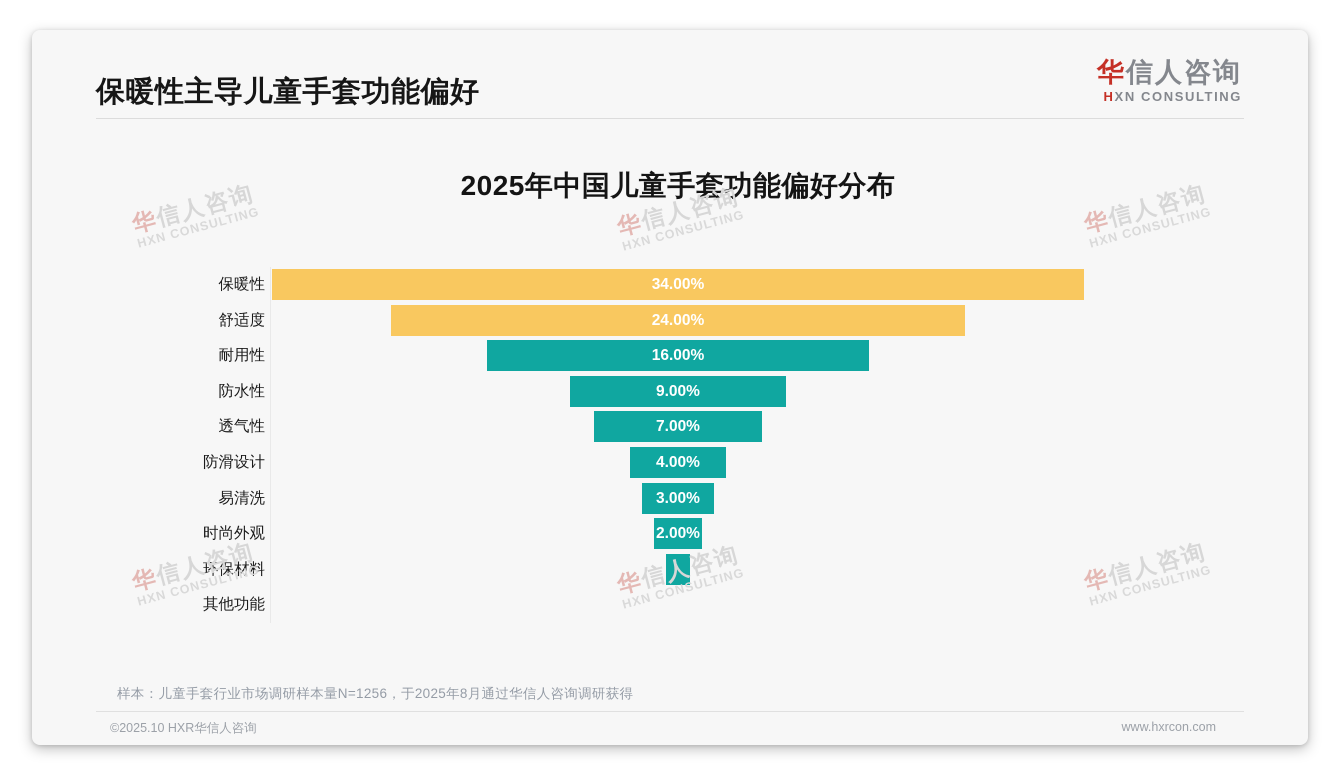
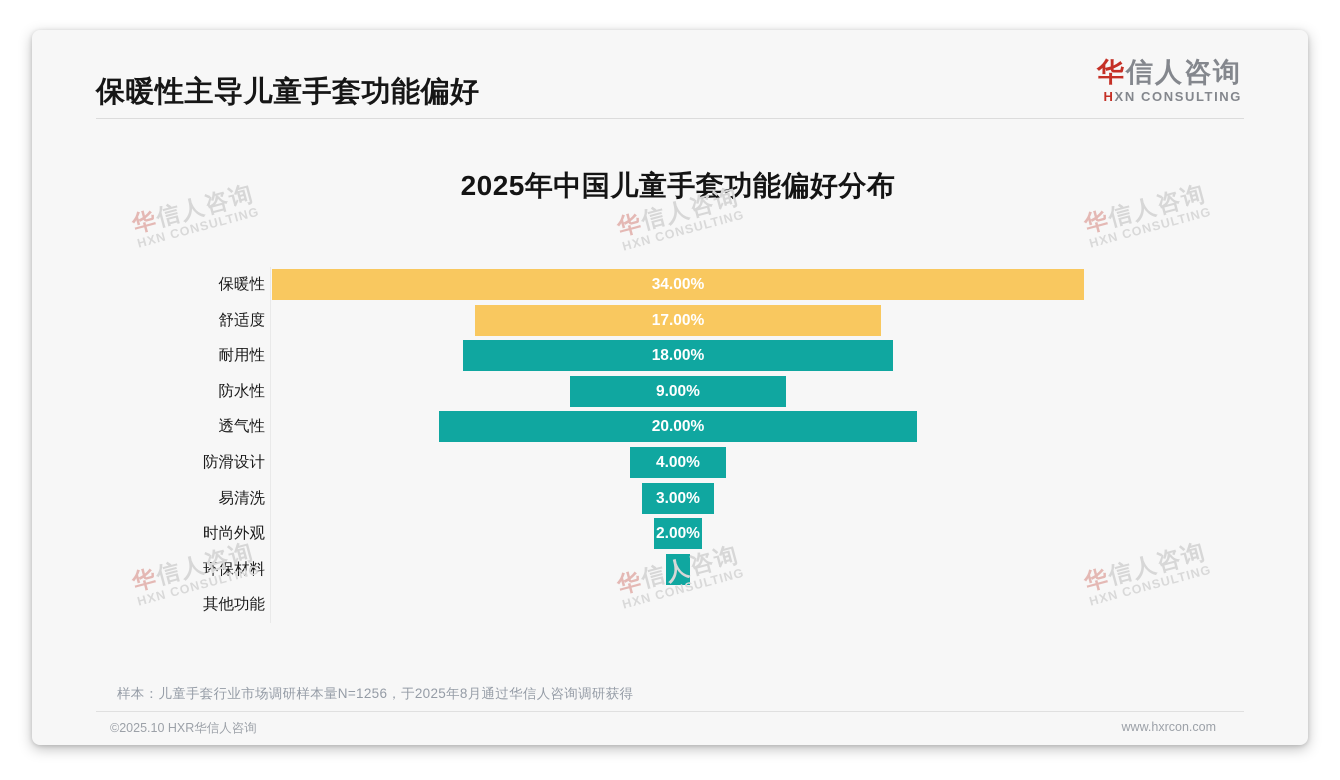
舒适度: 24.00% -> 17.00%
耐用性: 16.00% -> 18.00%
透气性: 7.00% -> 20.00%
